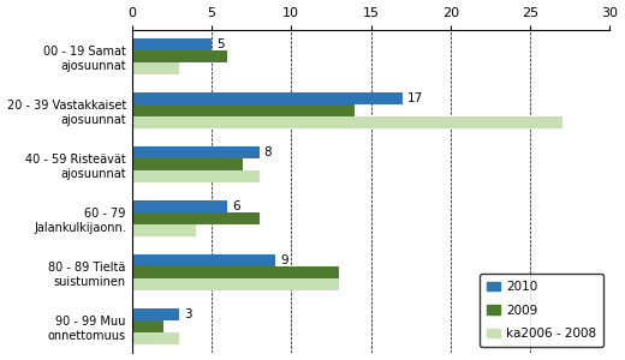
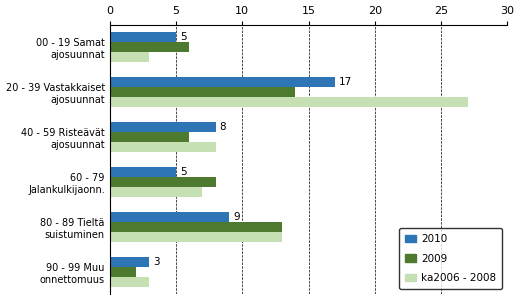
2009/40 - 59 Risteävät ajosuunnat: 7 -> 6
2010/60 - 79 Jalankulkijaonn.: 6 -> 5
ka2006 - 2008/60 - 79 Jalankulkijaonn.: 4 -> 7
